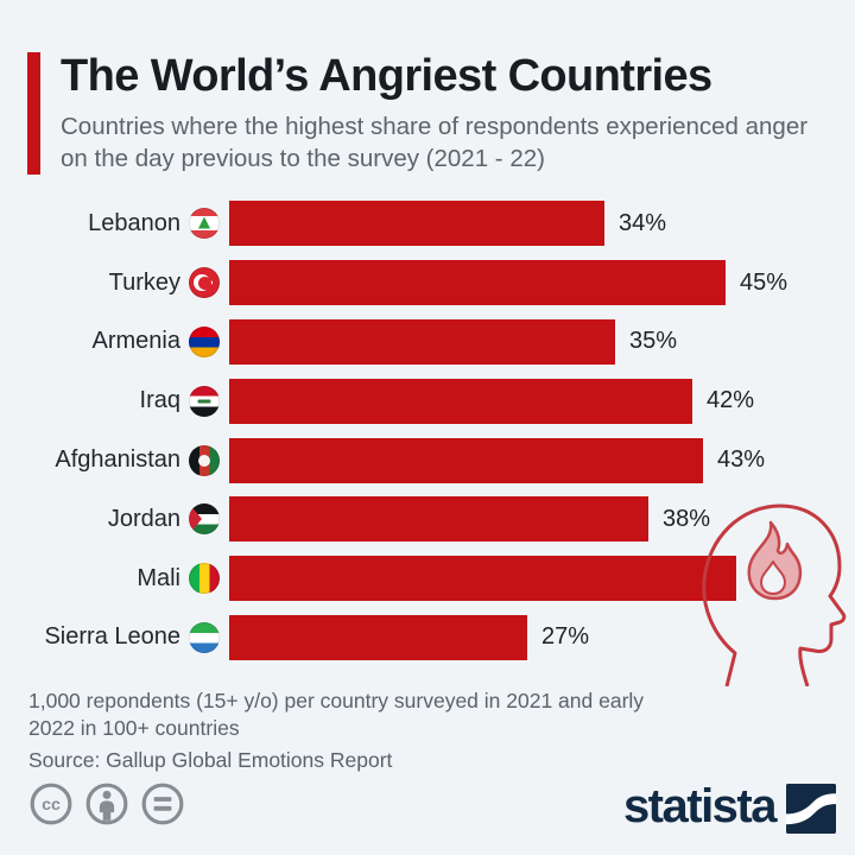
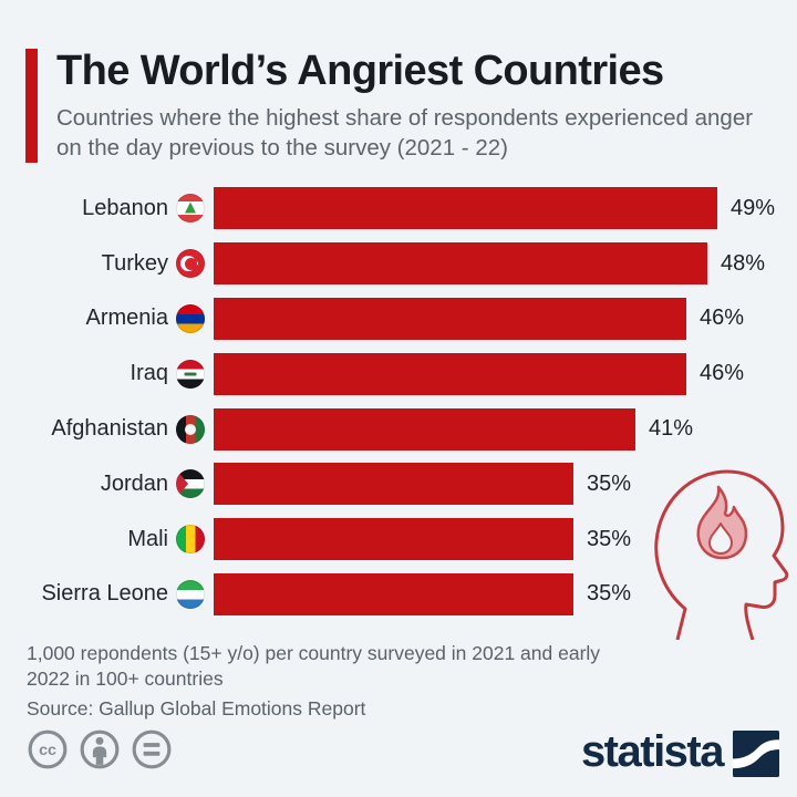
Lebanon: 34% -> 49%
Turkey: 45% -> 48%
Armenia: 35% -> 46%
Iraq: 42% -> 46%
Afghanistan: 43% -> 41%
Jordan: 38% -> 35%
Mali: 46% -> 35%
Sierra Leone: 27% -> 35%
